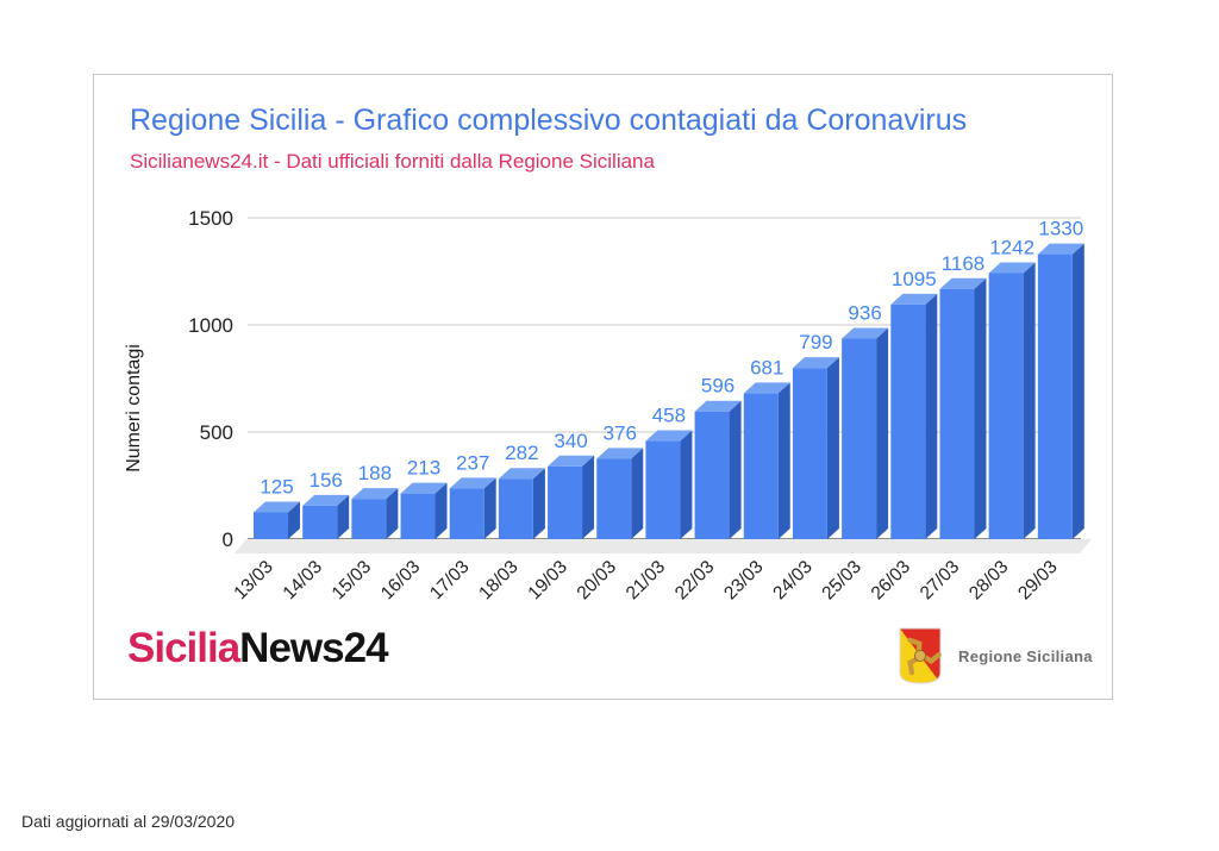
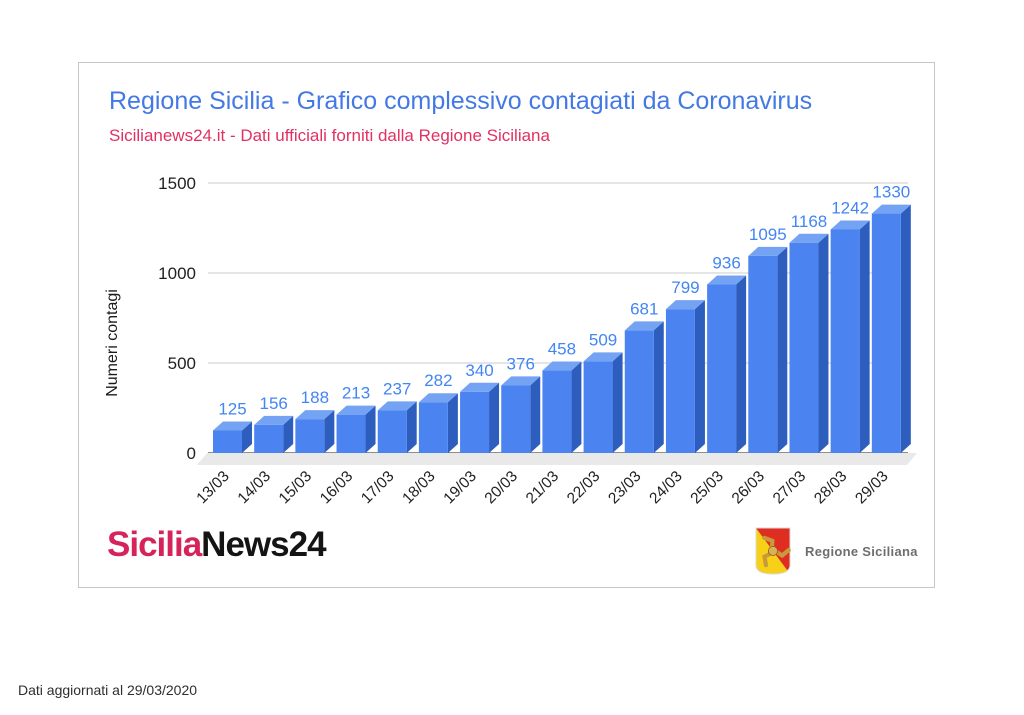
22/03: 596 -> 509
